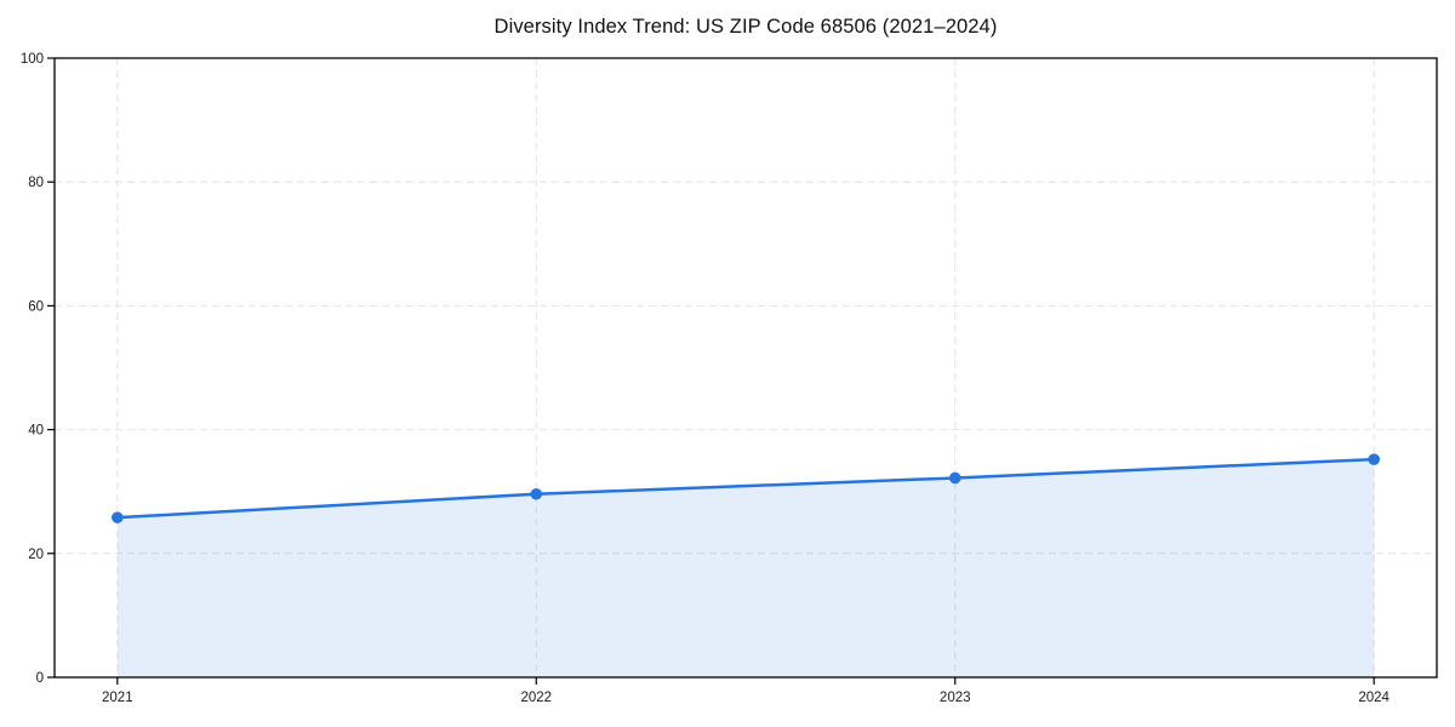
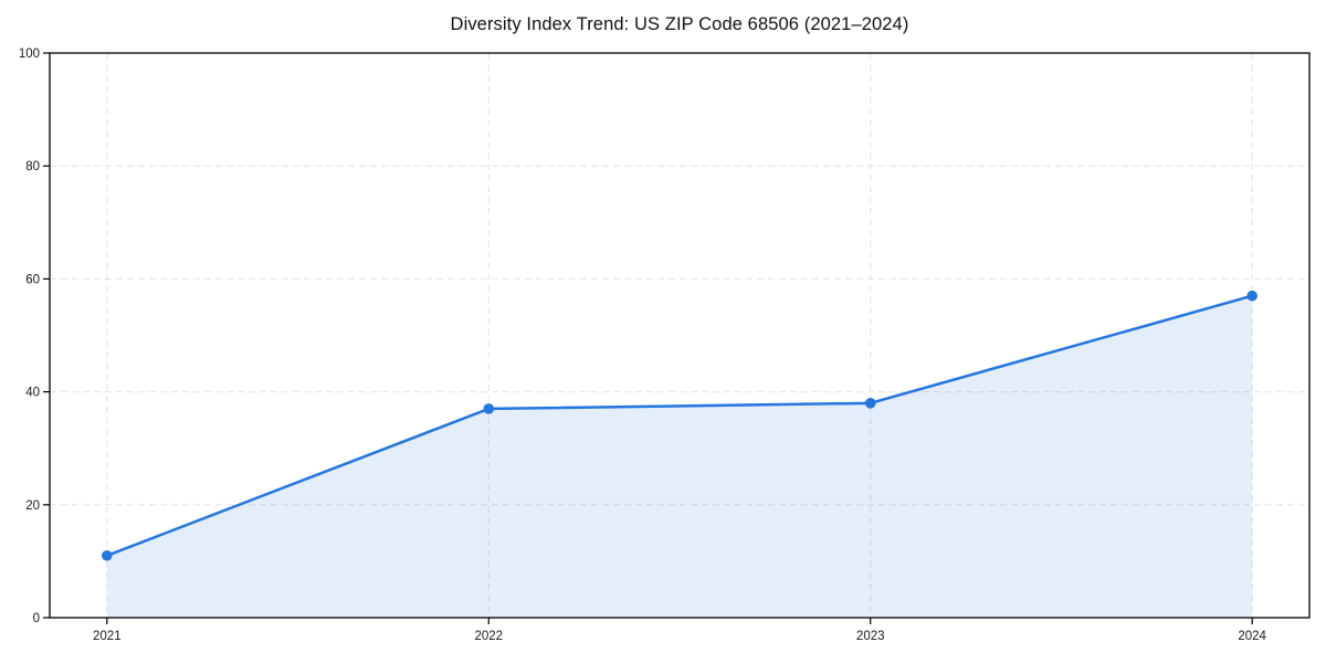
2021: 26 -> 11
2022: 30 -> 37
2023: 32 -> 38
2024: 35 -> 57
